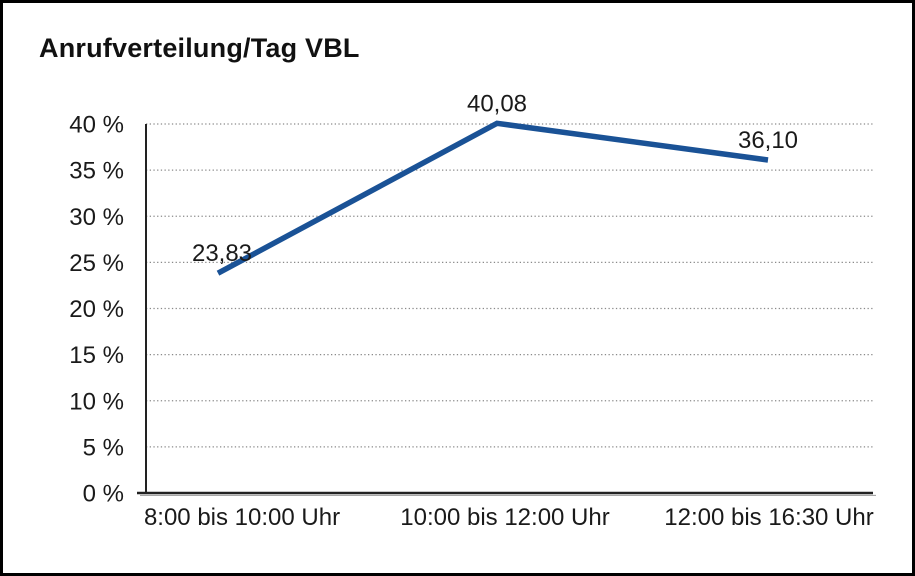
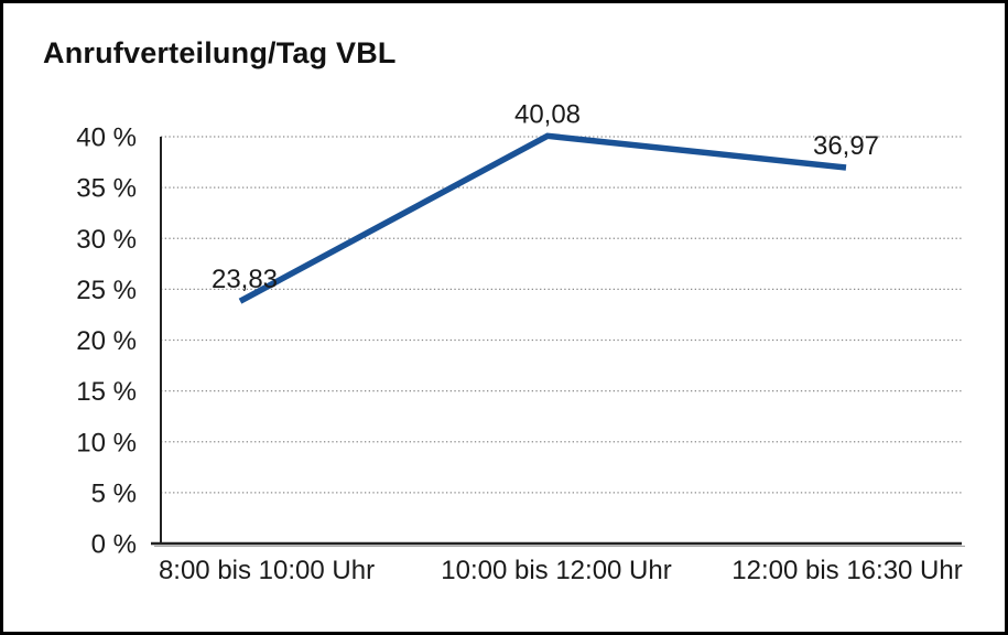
12:00 bis 16:30 Uhr: 36,10 -> 36,97
